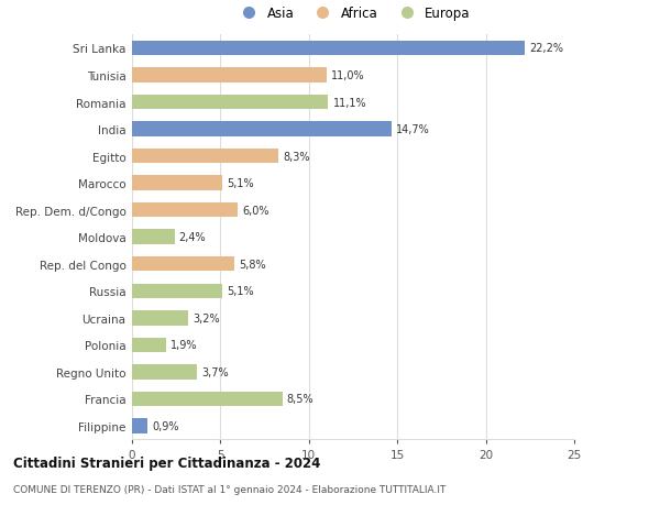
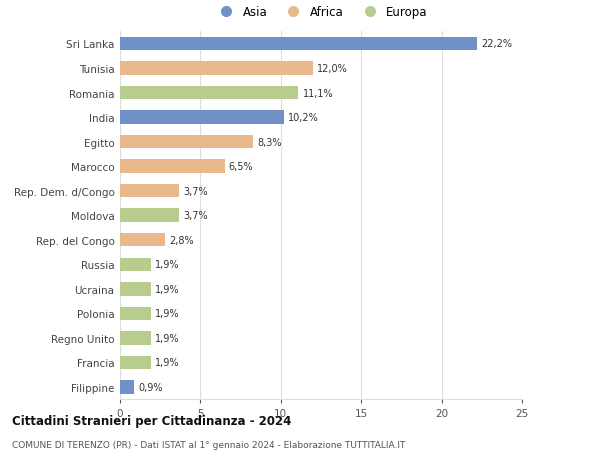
Tunisia: 11,0% -> 12,0%
India: 14,7% -> 10,2%
Marocco: 5,1% -> 6,5%
Rep. Dem. d/Congo: 6,0% -> 3,7%
Moldova: 2,4% -> 3,7%
Rep. del Congo: 5,8% -> 2,8%
Russia: 5,1% -> 1,9%
Ucraina: 3,2% -> 1,9%
Regno Unito: 3,7% -> 1,9%
Francia: 8,5% -> 1,9%
